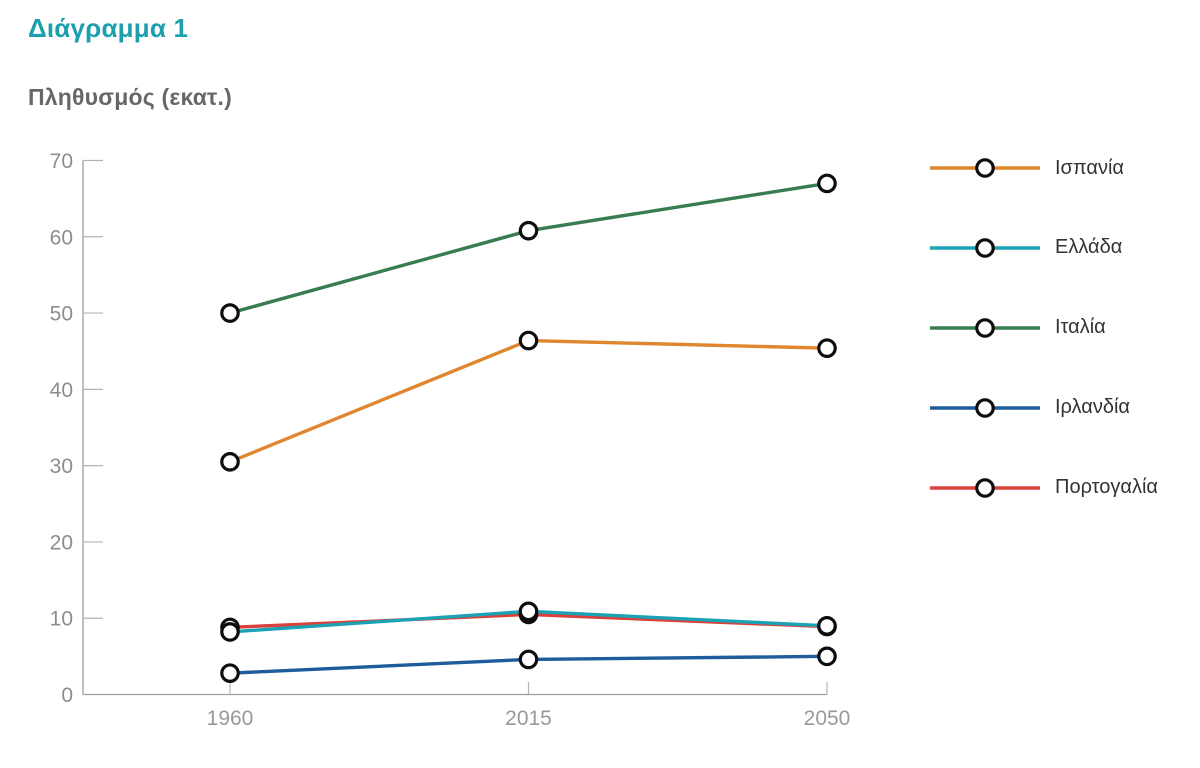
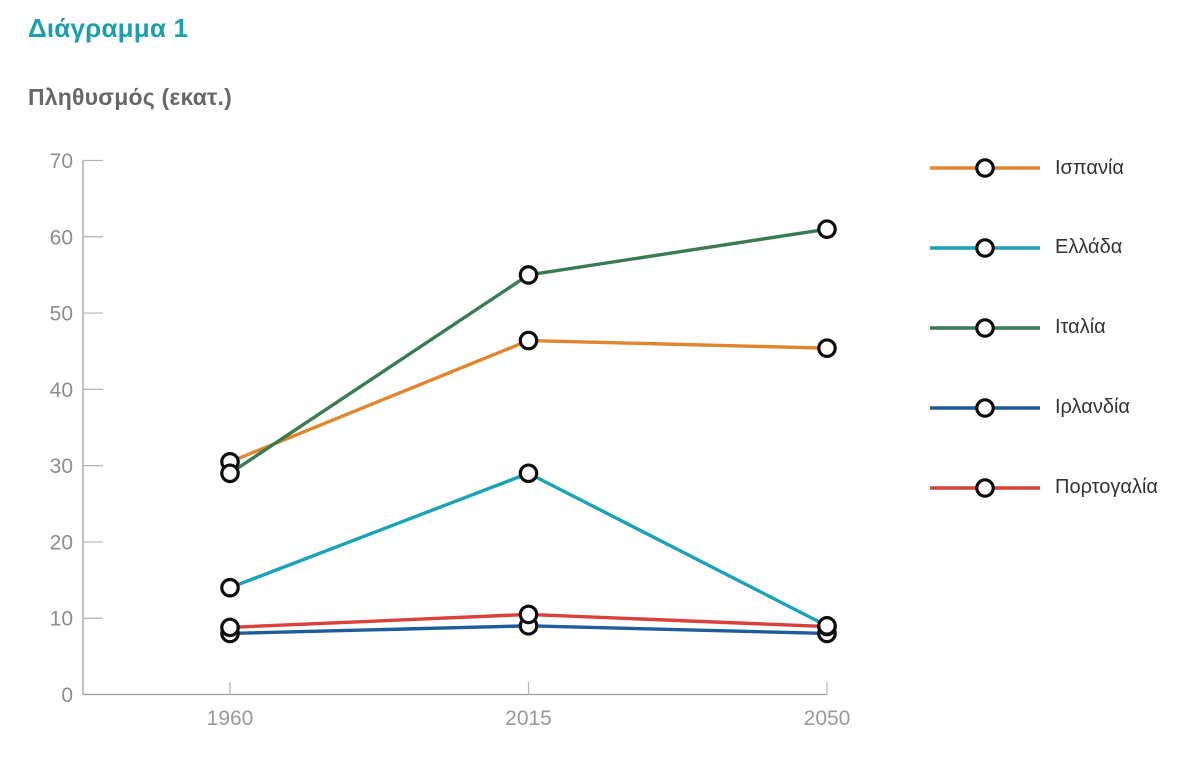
Ελλάδα/1960: 8 -> 14
Ιταλία/1960: 50 -> 29
Ιρλανδία/1960: 3 -> 8
Ελλάδα/2015: 11 -> 29
Ιταλία/2015: 61 -> 55
Ιρλανδία/2015: 5 -> 9
Ιταλία/2050: 67 -> 61
Ιρλανδία/2050: 5 -> 8
